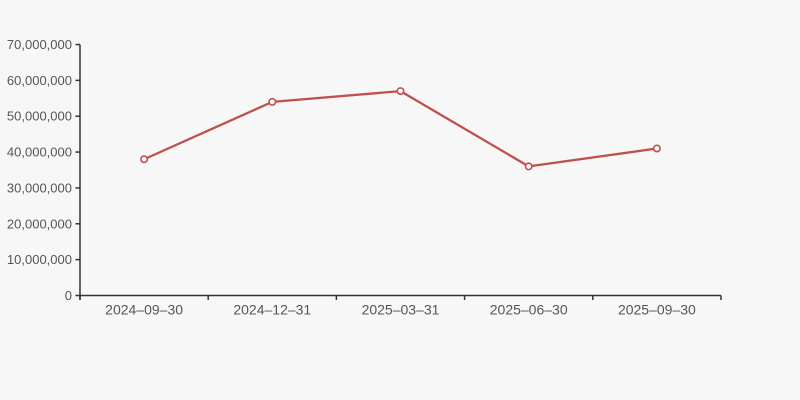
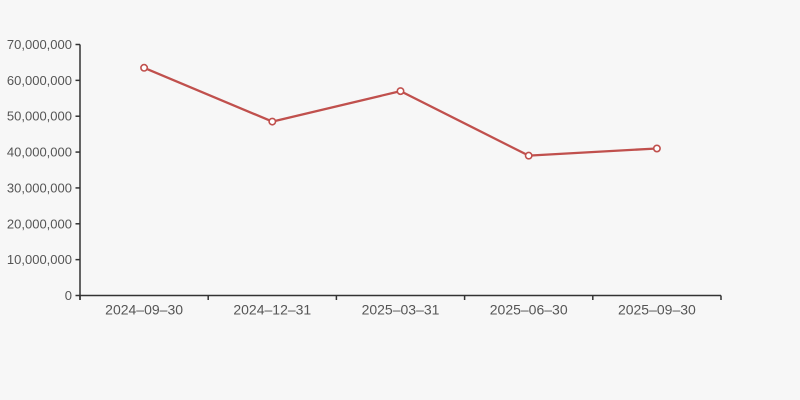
2024–09–30: 38000000 -> 64000000
2024–12–31: 54000000 -> 48000000
2025–06–30: 36000000 -> 39000000
